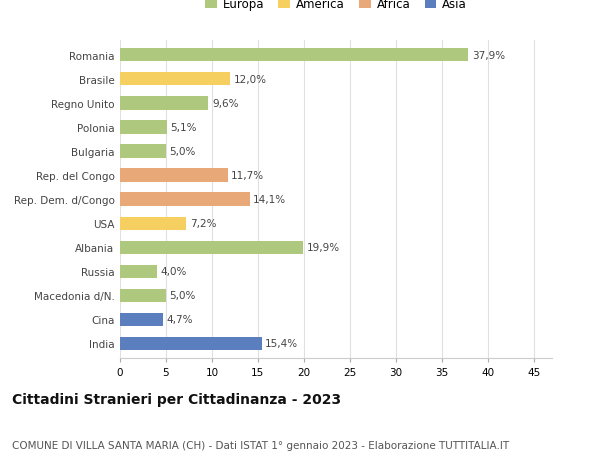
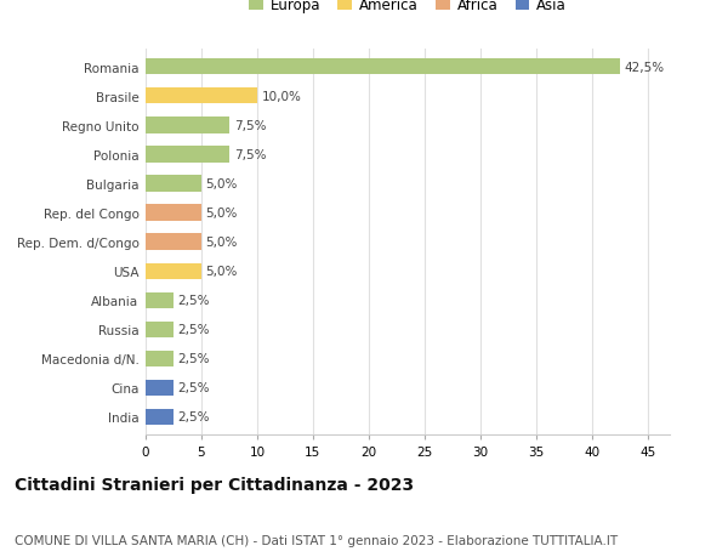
Romania: 37,9% -> 42,5%
Brasile: 12,0% -> 10,0%
Regno Unito: 9,6% -> 7,5%
Polonia: 5,1% -> 7,5%
Rep. del Congo: 11,7% -> 5,0%
Rep. Dem. d/Congo: 14,1% -> 5,0%
USA: 7,2% -> 5,0%
Albania: 19,9% -> 2,5%
Russia: 4,0% -> 2,5%
Macedonia d/N.: 5,0% -> 2,5%
Cina: 4,7% -> 2,5%
India: 15,4% -> 2,5%
